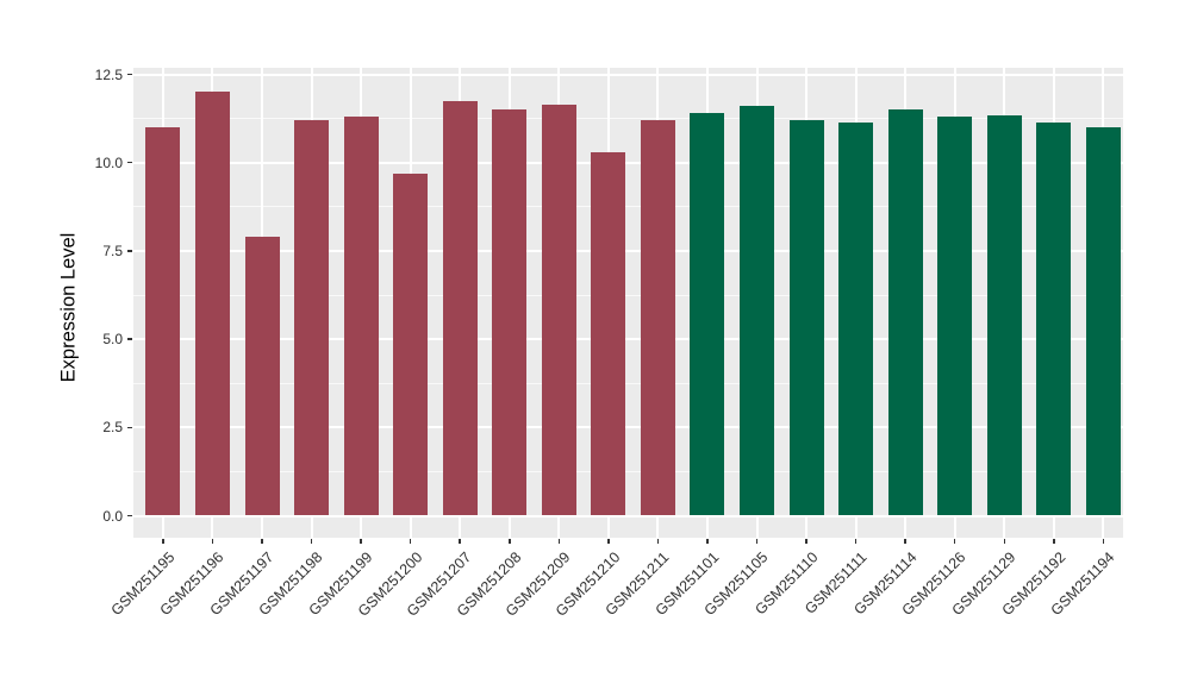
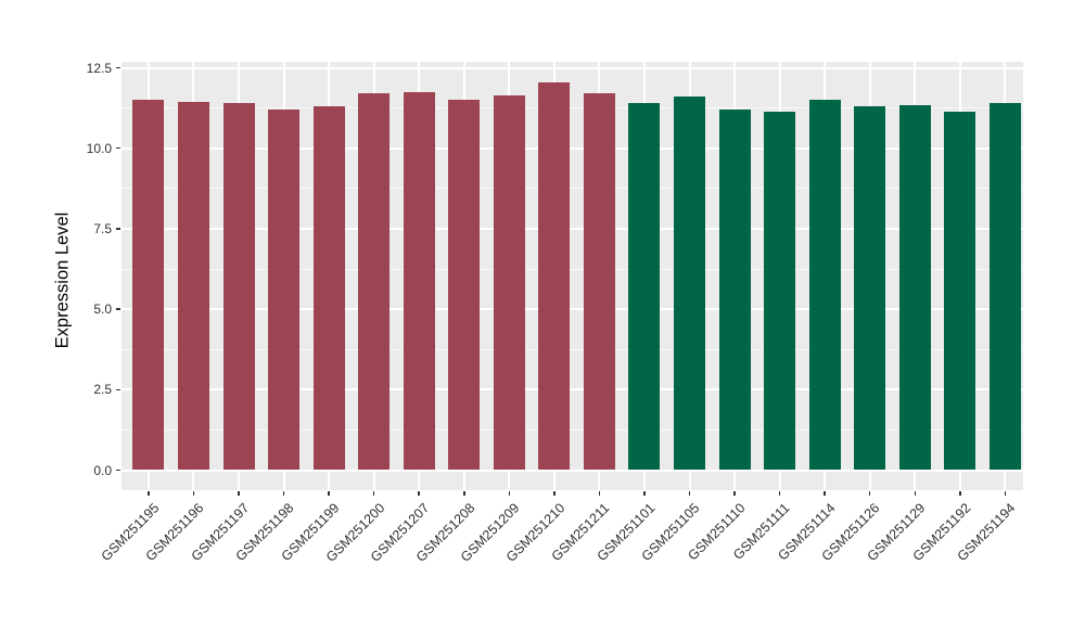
GSM251195: 11.0 -> 11.5
GSM251196: 12.0 -> 11.4
GSM251197: 7.9 -> 11.4
GSM251200: 9.7 -> 11.7
GSM251210: 10.3 -> 12.1
GSM251211: 11.2 -> 11.7
GSM251194: 11.0 -> 11.4
